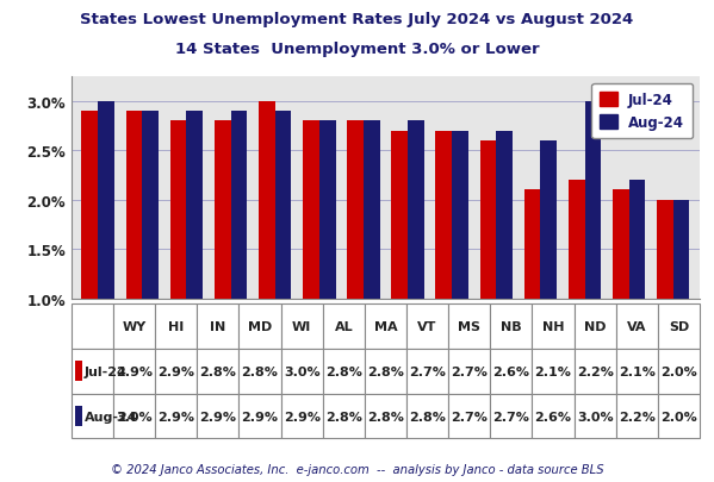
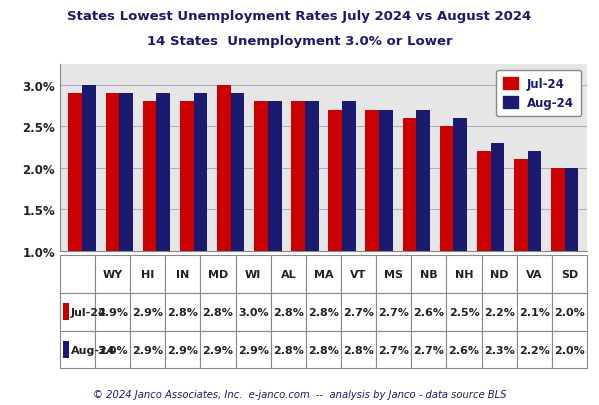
Jul-24/NH: 2.1% -> 2.5%
Aug-24/ND: 3.0% -> 2.3%
